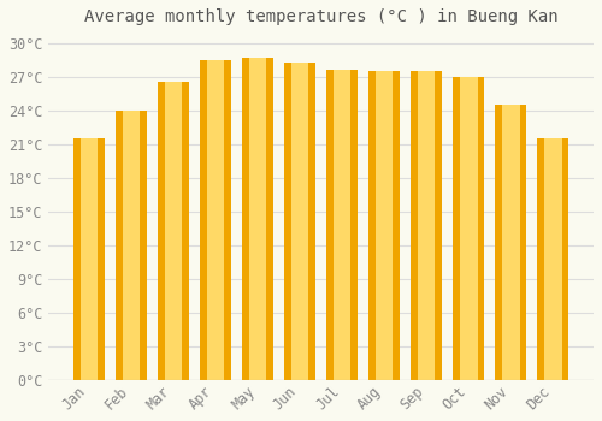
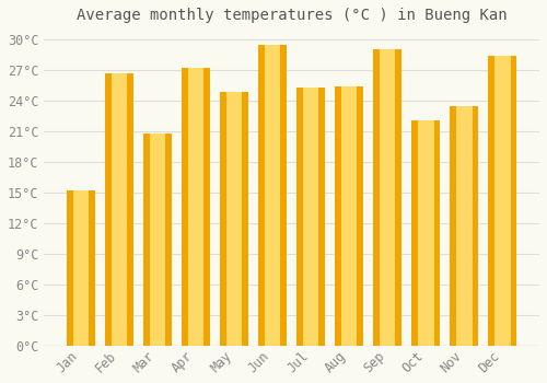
Jan: 21.5°C -> 15.2°C
Feb: 24.0°C -> 26.6°C
Mar: 26.5°C -> 20.8°C
Apr: 28.5°C -> 27.2°C
May: 28.7°C -> 24.8°C
Jun: 28.2°C -> 29.4°C
Jul: 27.6°C -> 25.2°C
Aug: 27.5°C -> 25.4°C
Sep: 27.5°C -> 29.0°C
Oct: 27.0°C -> 22.0°C
Nov: 24.5°C -> 23.4°C
Dec: 21.5°C -> 28.4°C
